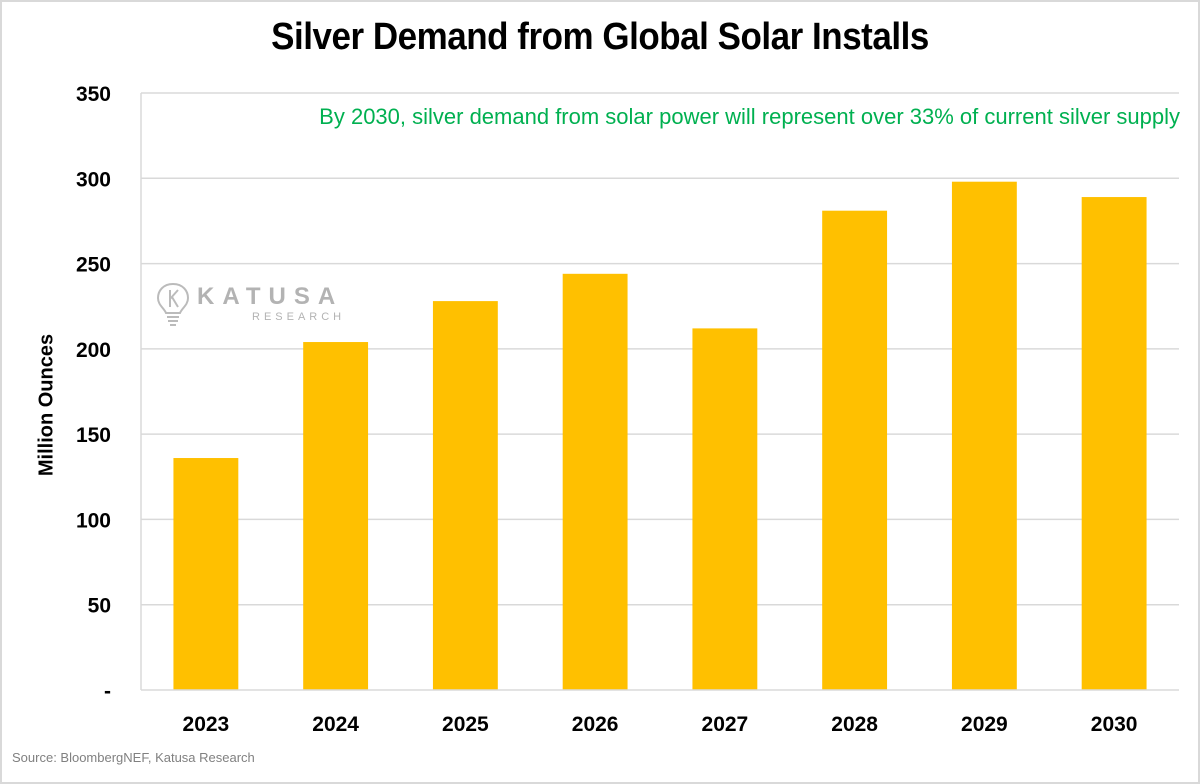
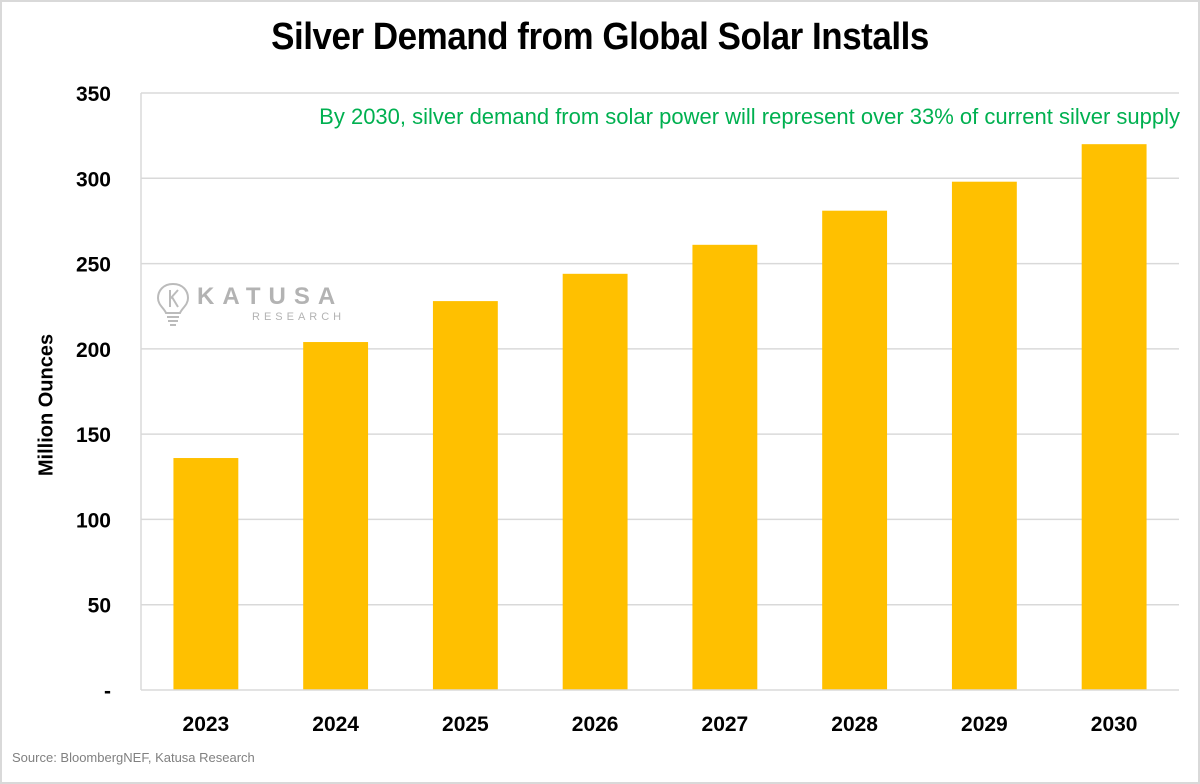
2027: 212 -> 261
2030: 289 -> 320
